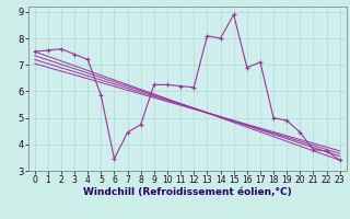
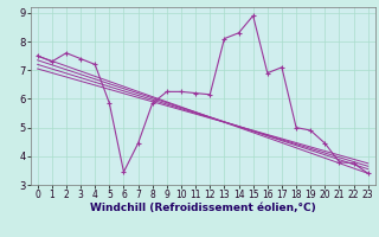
1: 7.55 -> 7.30
8: 4.75 -> 5.85
14: 8.00 -> 8.30
